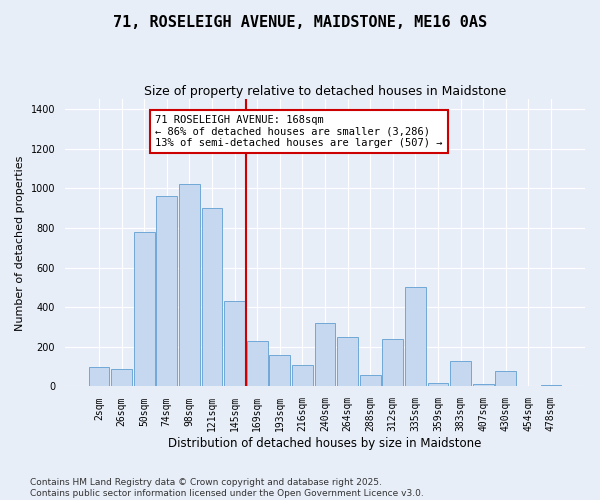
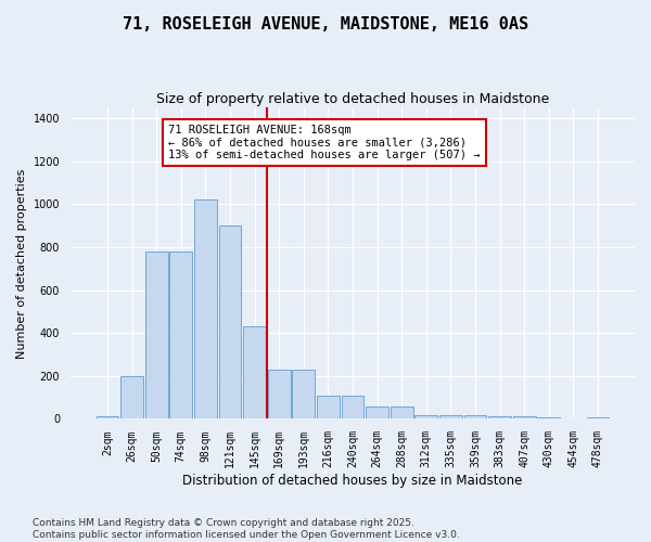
2sqm: 100 -> 10
26sqm: 90 -> 200
74sqm: 960 -> 780
193sqm: 160 -> 230
240sqm: 320 -> 110
264sqm: 250 -> 60
312sqm: 240 -> 20
335sqm: 500 -> 20
383sqm: 130 -> 10
430sqm: 80 -> 0
